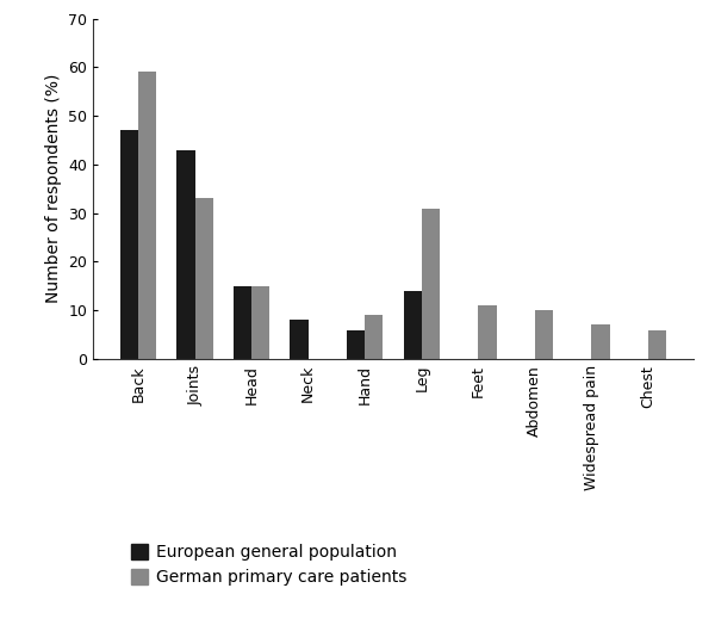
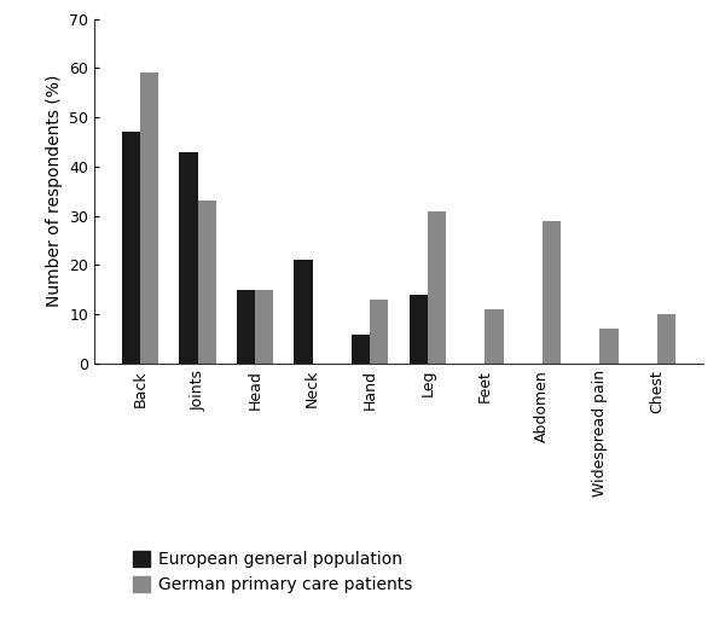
European general population/Neck: 8 -> 21
German primary care patients/Hand: 9 -> 13
German primary care patients/Abdomen: 10 -> 29
German primary care patients/Chest: 6 -> 10
